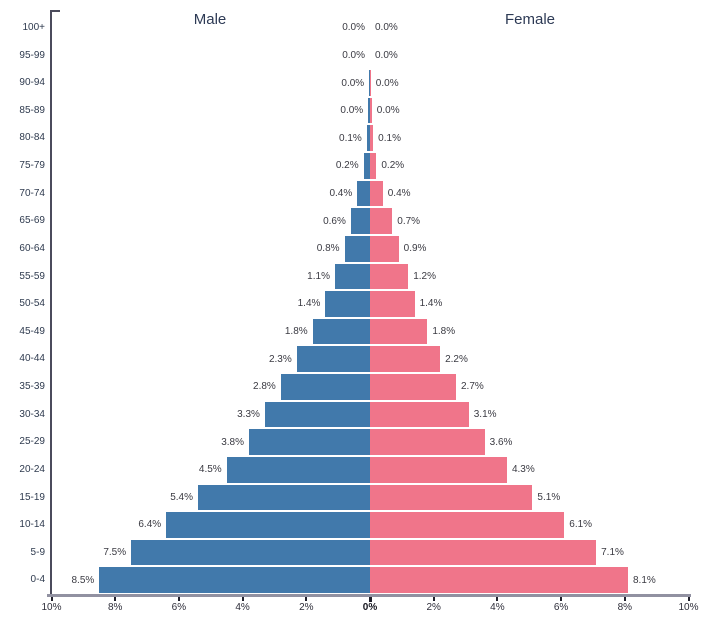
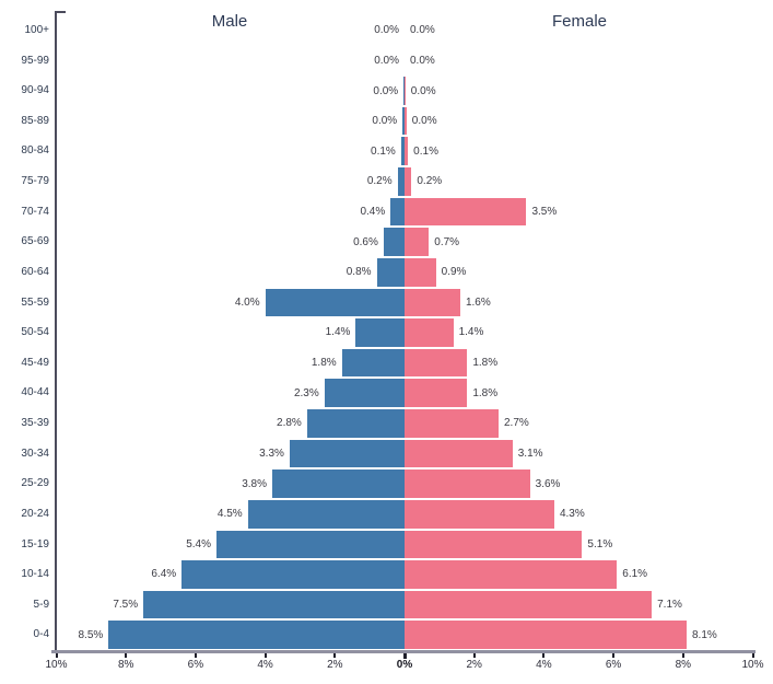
Female/70-74: 0.4% -> 3.5%
Male/55-59: 1.1% -> 4.0%
Female/55-59: 1.2% -> 1.6%
Female/40-44: 2.2% -> 1.8%
